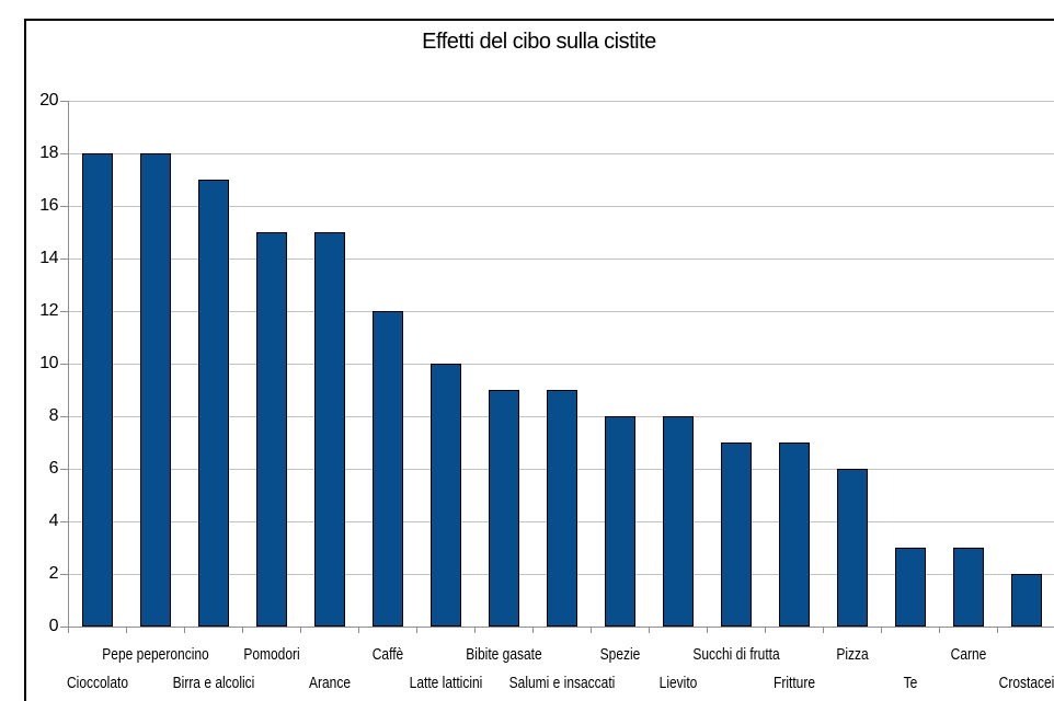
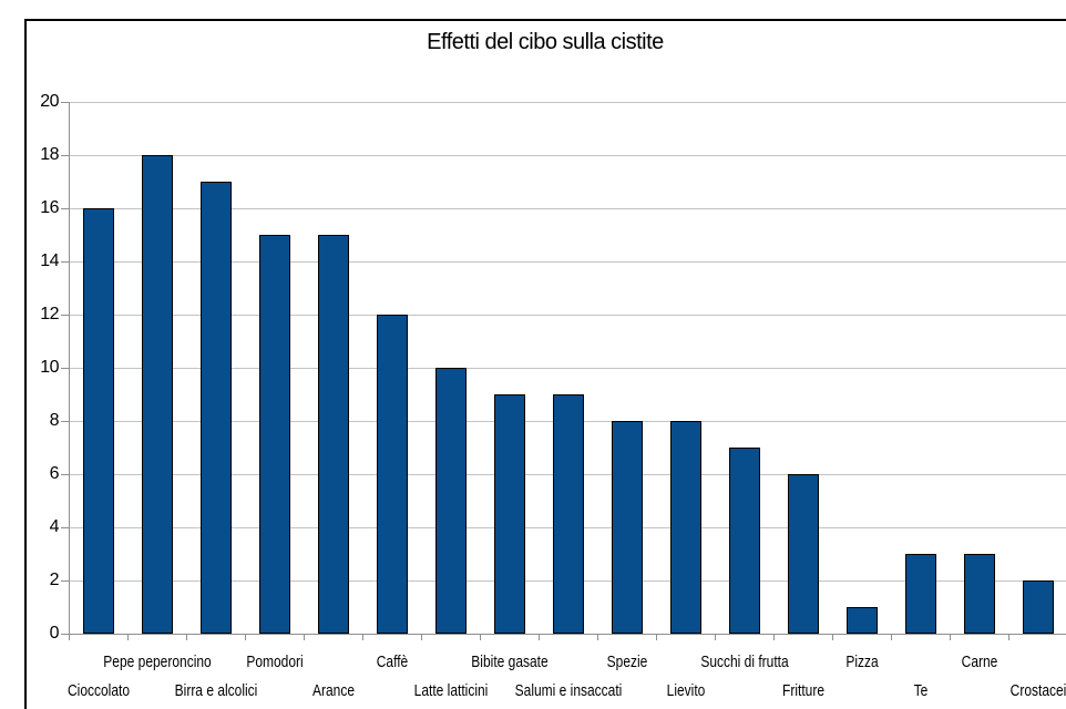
Cioccolato: 18 -> 16
Fritture: 7 -> 6
Pizza: 6 -> 1
